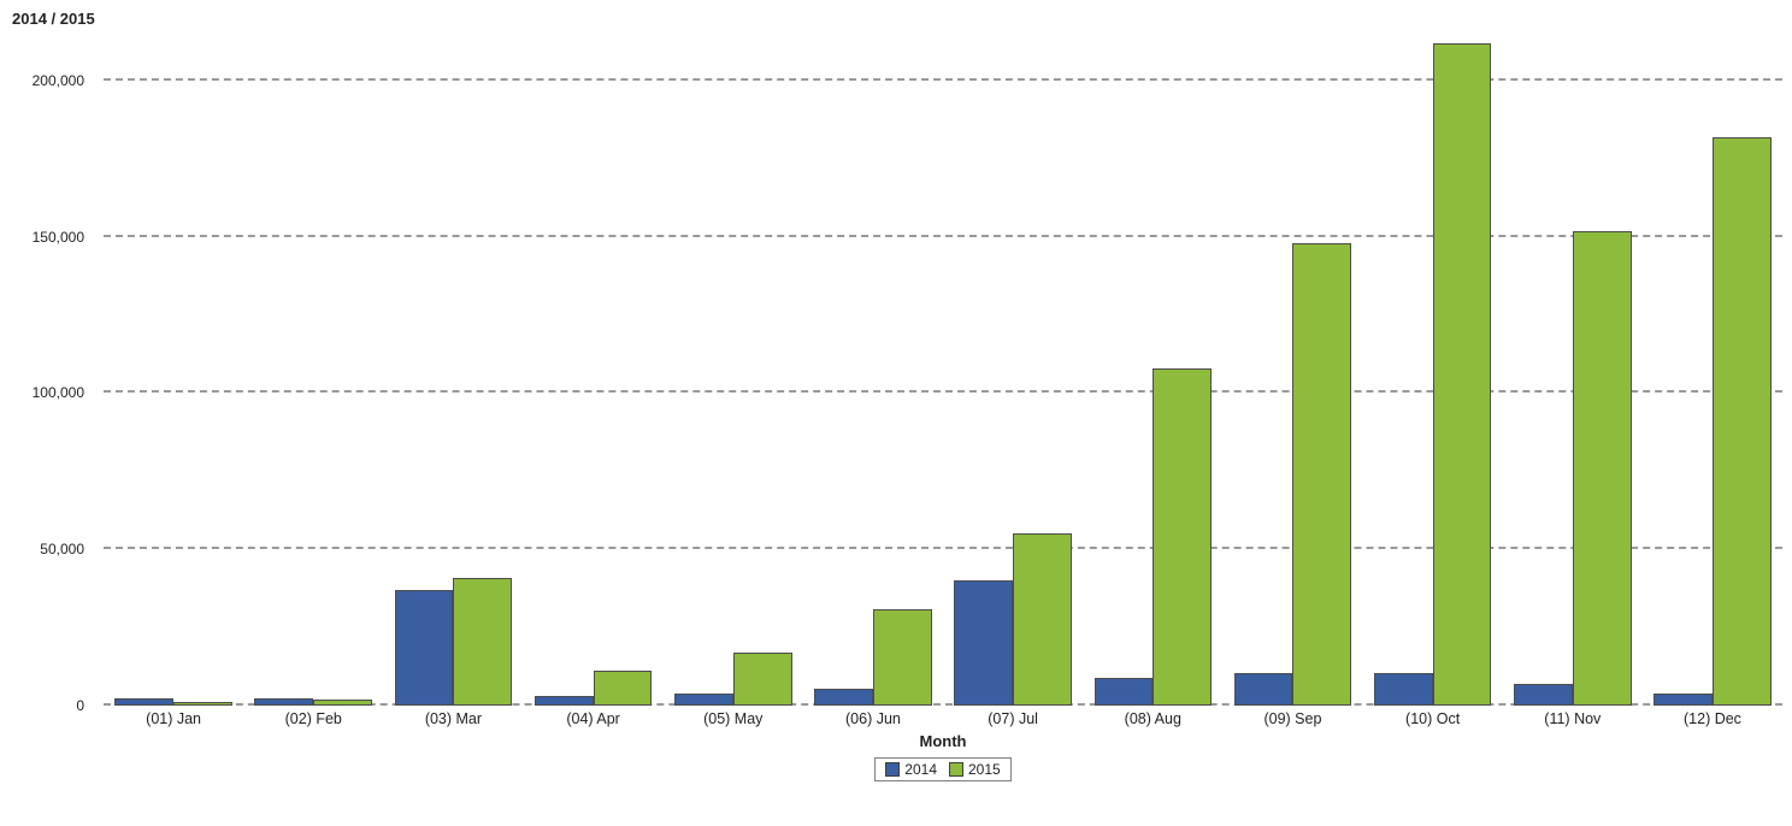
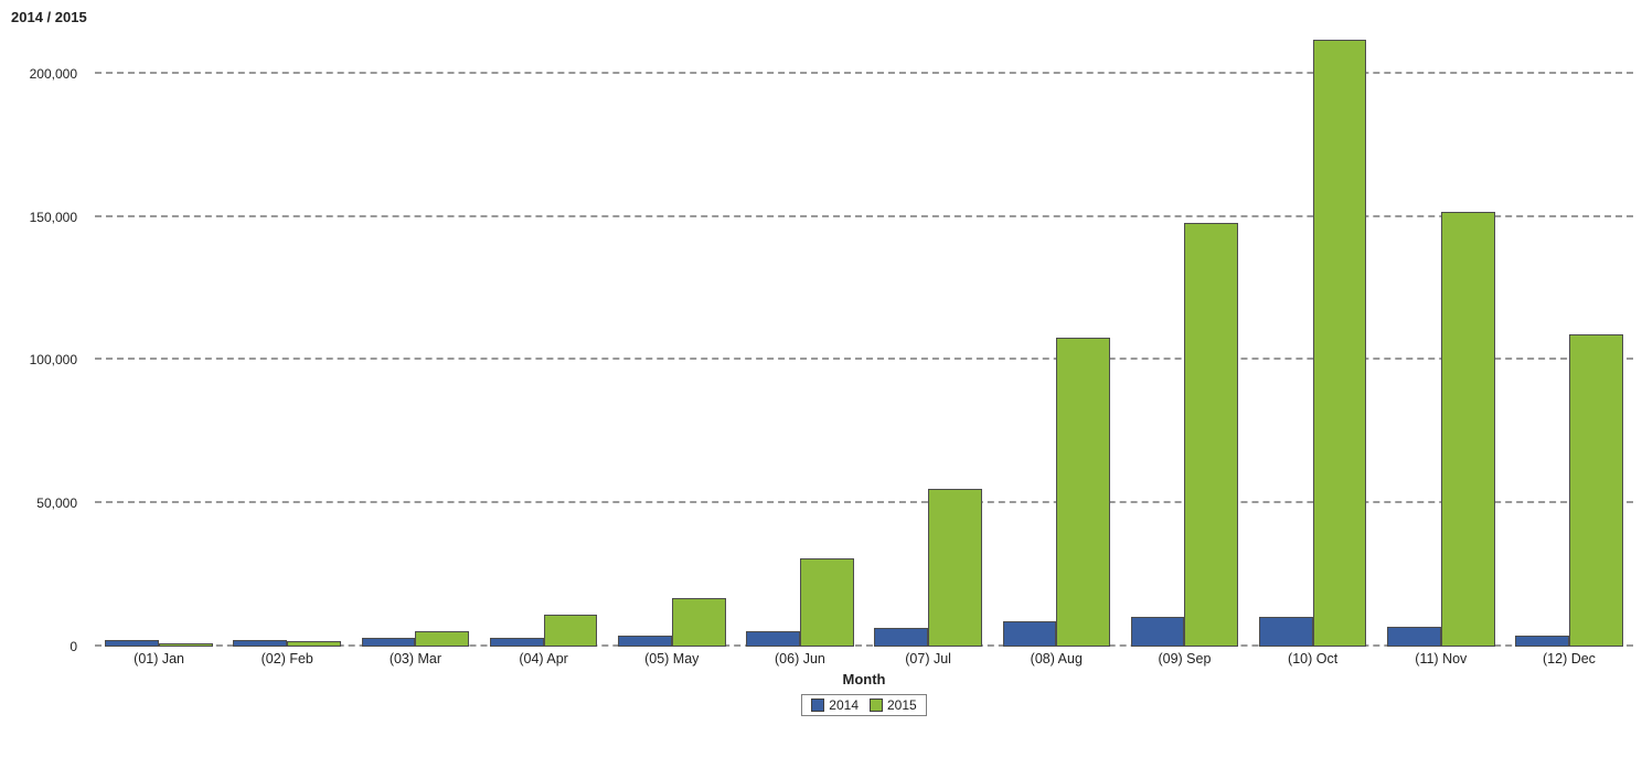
2014/(03) Mar: 37000 -> 3000
2015/(03) Mar: 41000 -> 6000
2014/(07) Jul: 40000 -> 6000
2015/(12) Dec: 182000 -> 109000
